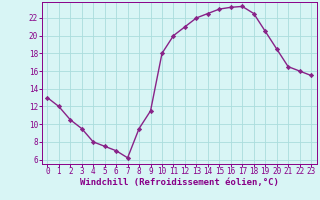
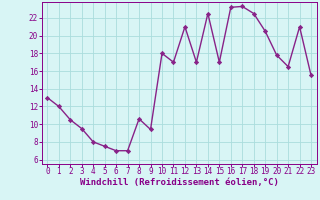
7: 6.2 -> 7.0
8: 9.5 -> 10.6
9: 11.5 -> 9.4
11: 20.0 -> 17.0
13: 22.0 -> 17.0
15: 23.0 -> 17.0
20: 18.5 -> 17.8
22: 16.0 -> 21.0
